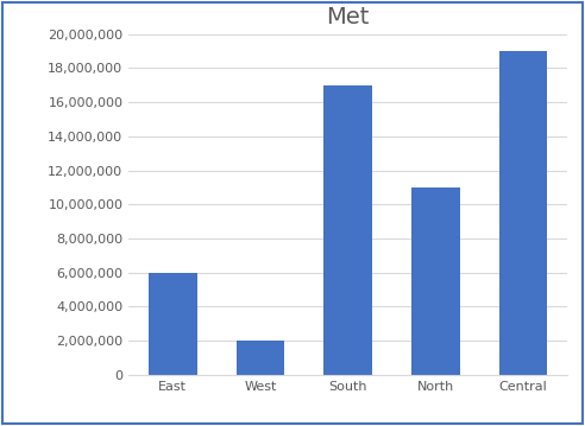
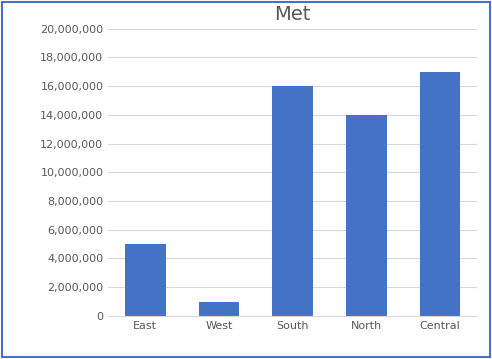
East: 6,000,000 -> 5,000,000
West: 2,000,000 -> 1,000,000
South: 17,000,000 -> 16,000,000
North: 11,000,000 -> 14,000,000
Central: 19,000,000 -> 17,000,000
